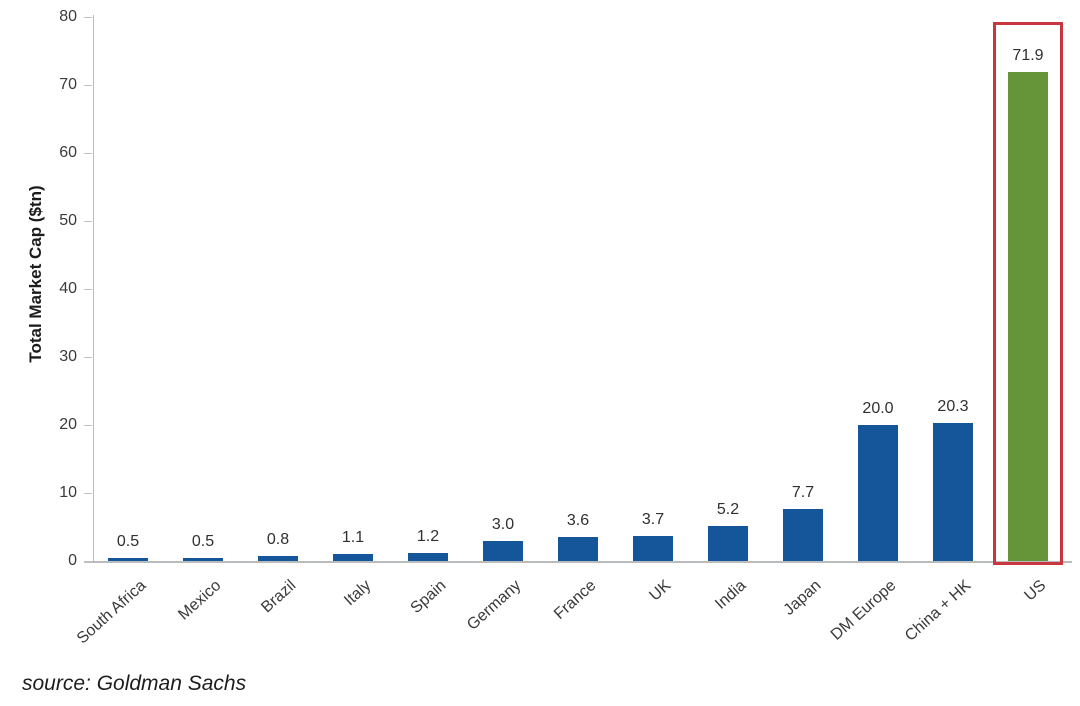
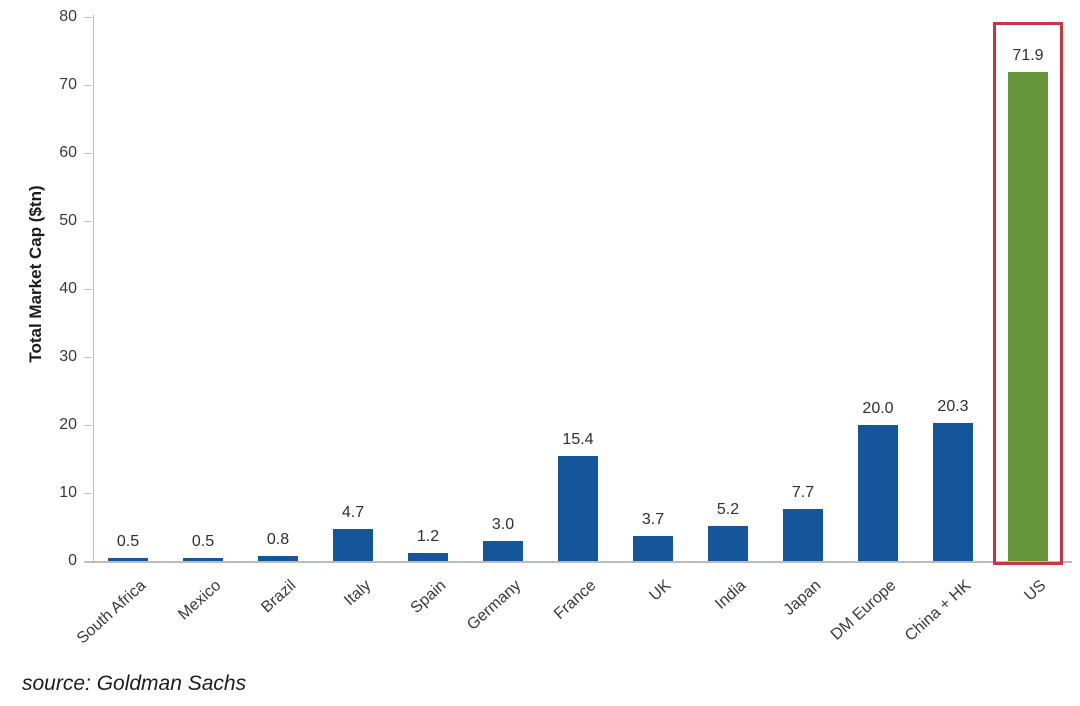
Italy: 1.1 -> 4.7
France: 3.6 -> 15.4
